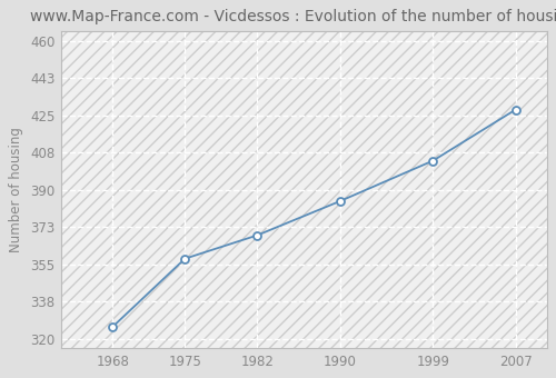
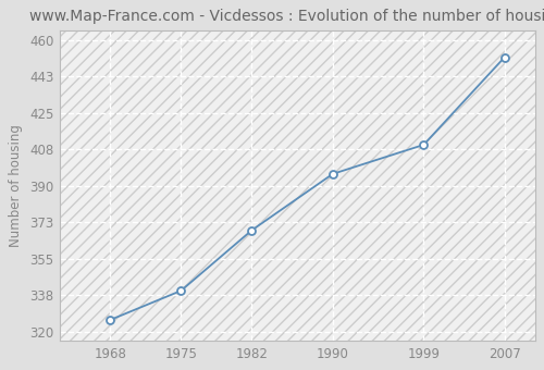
1975: 358 -> 340
1990: 385 -> 396
1999: 404 -> 410
2007: 428 -> 452
